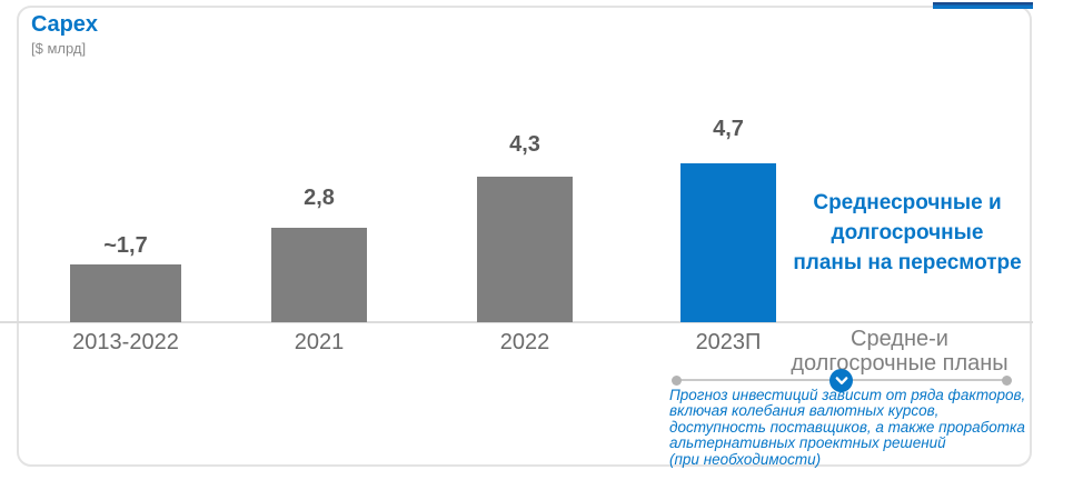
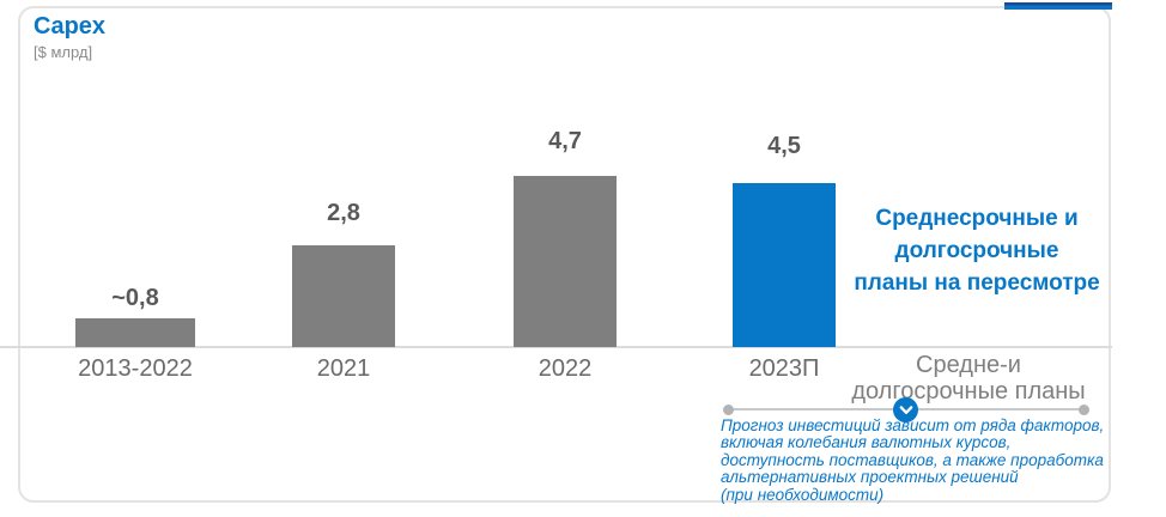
2013-2022: 1,7 -> 0,8
2022: 4,3 -> 4,7
2023П: 4,7 -> 4,5
